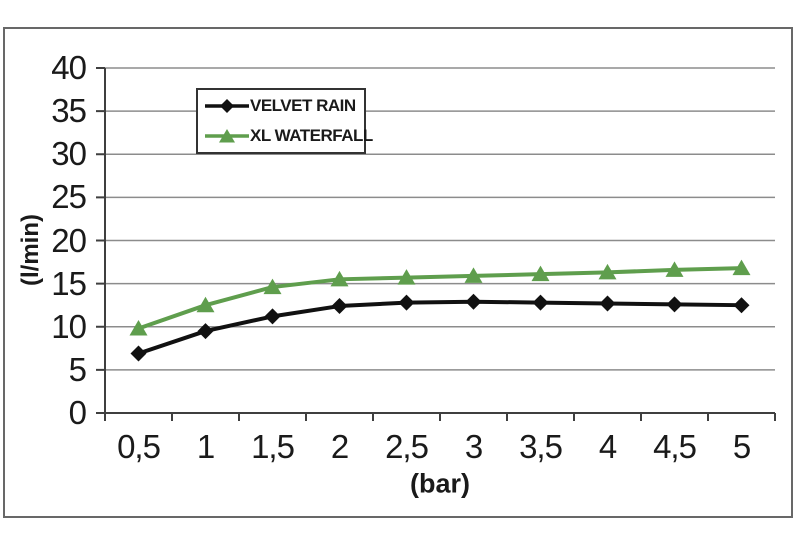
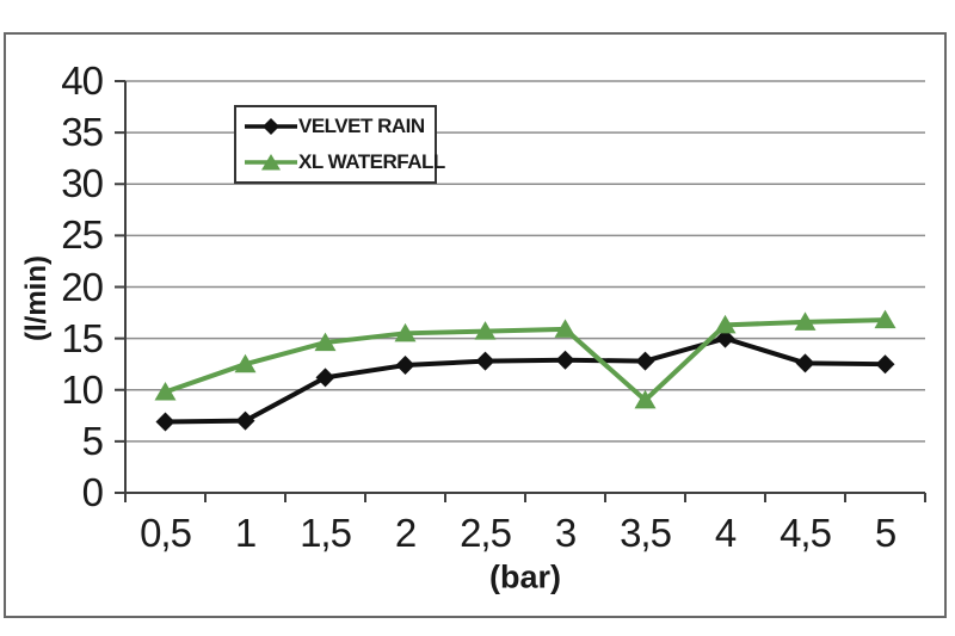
VELVET RAIN/1: 10 -> 7
XL WATERFALL/3,5: 16 -> 9
VELVET RAIN/4: 13 -> 15
